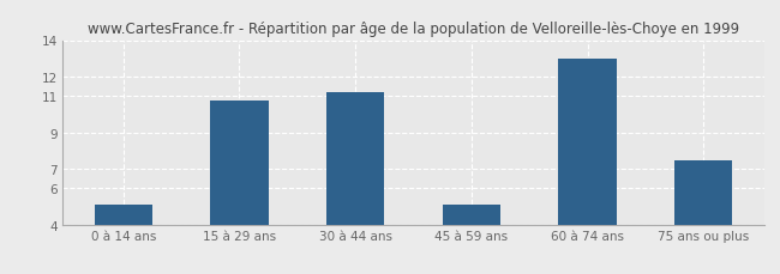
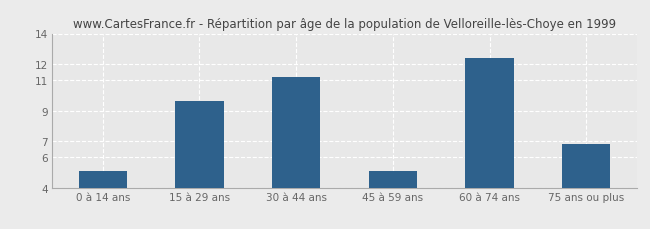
15 à 29 ans: 10.7 -> 9.6
60 à 74 ans: 13.0 -> 12.4
75 ans ou plus: 7.5 -> 6.8
